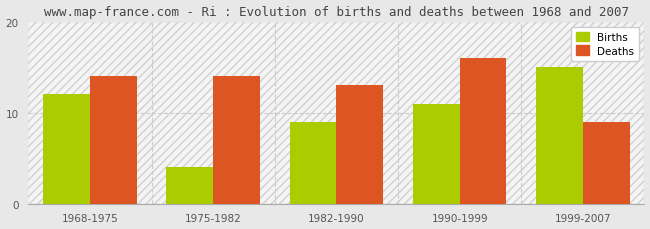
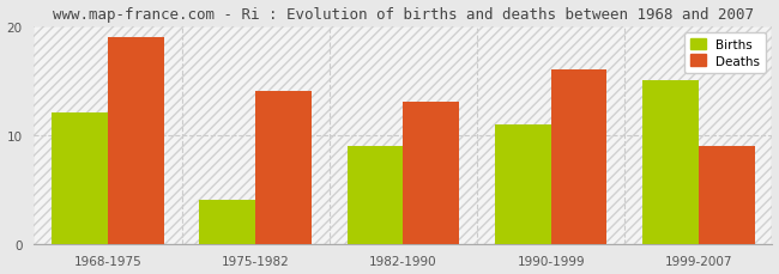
Deaths/1968-1975: 14 -> 19
